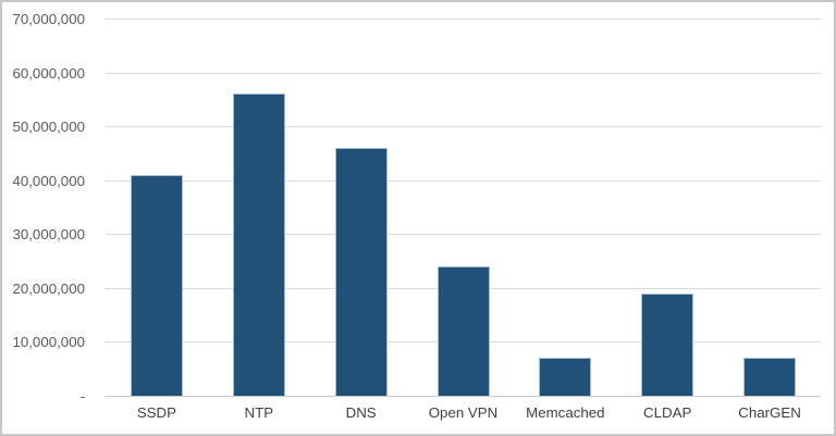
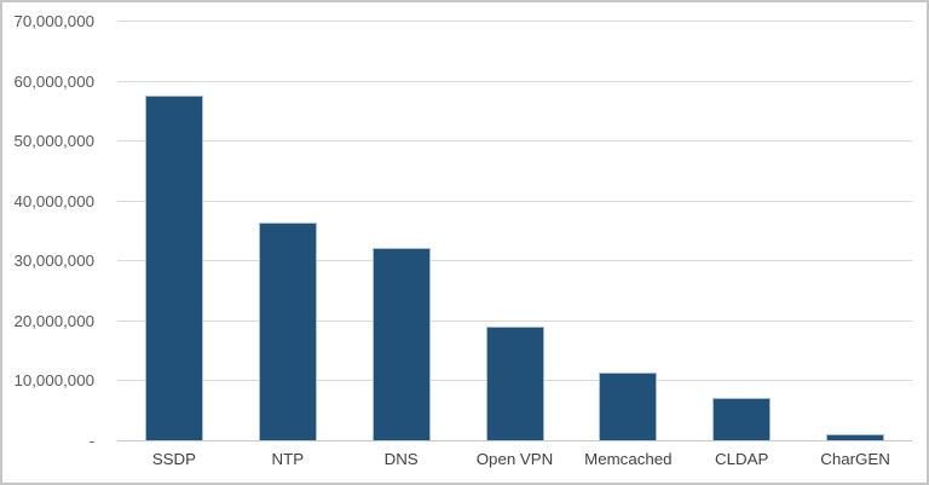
SSDP: 41000000 -> 58000000
NTP: 56000000 -> 36000000
DNS: 46000000 -> 32000000
Open VPN: 24000000 -> 19000000
Memcached: 7000000 -> 11000000
CLDAP: 19000000 -> 7000000
CharGEN: 7000000 -> 1000000
